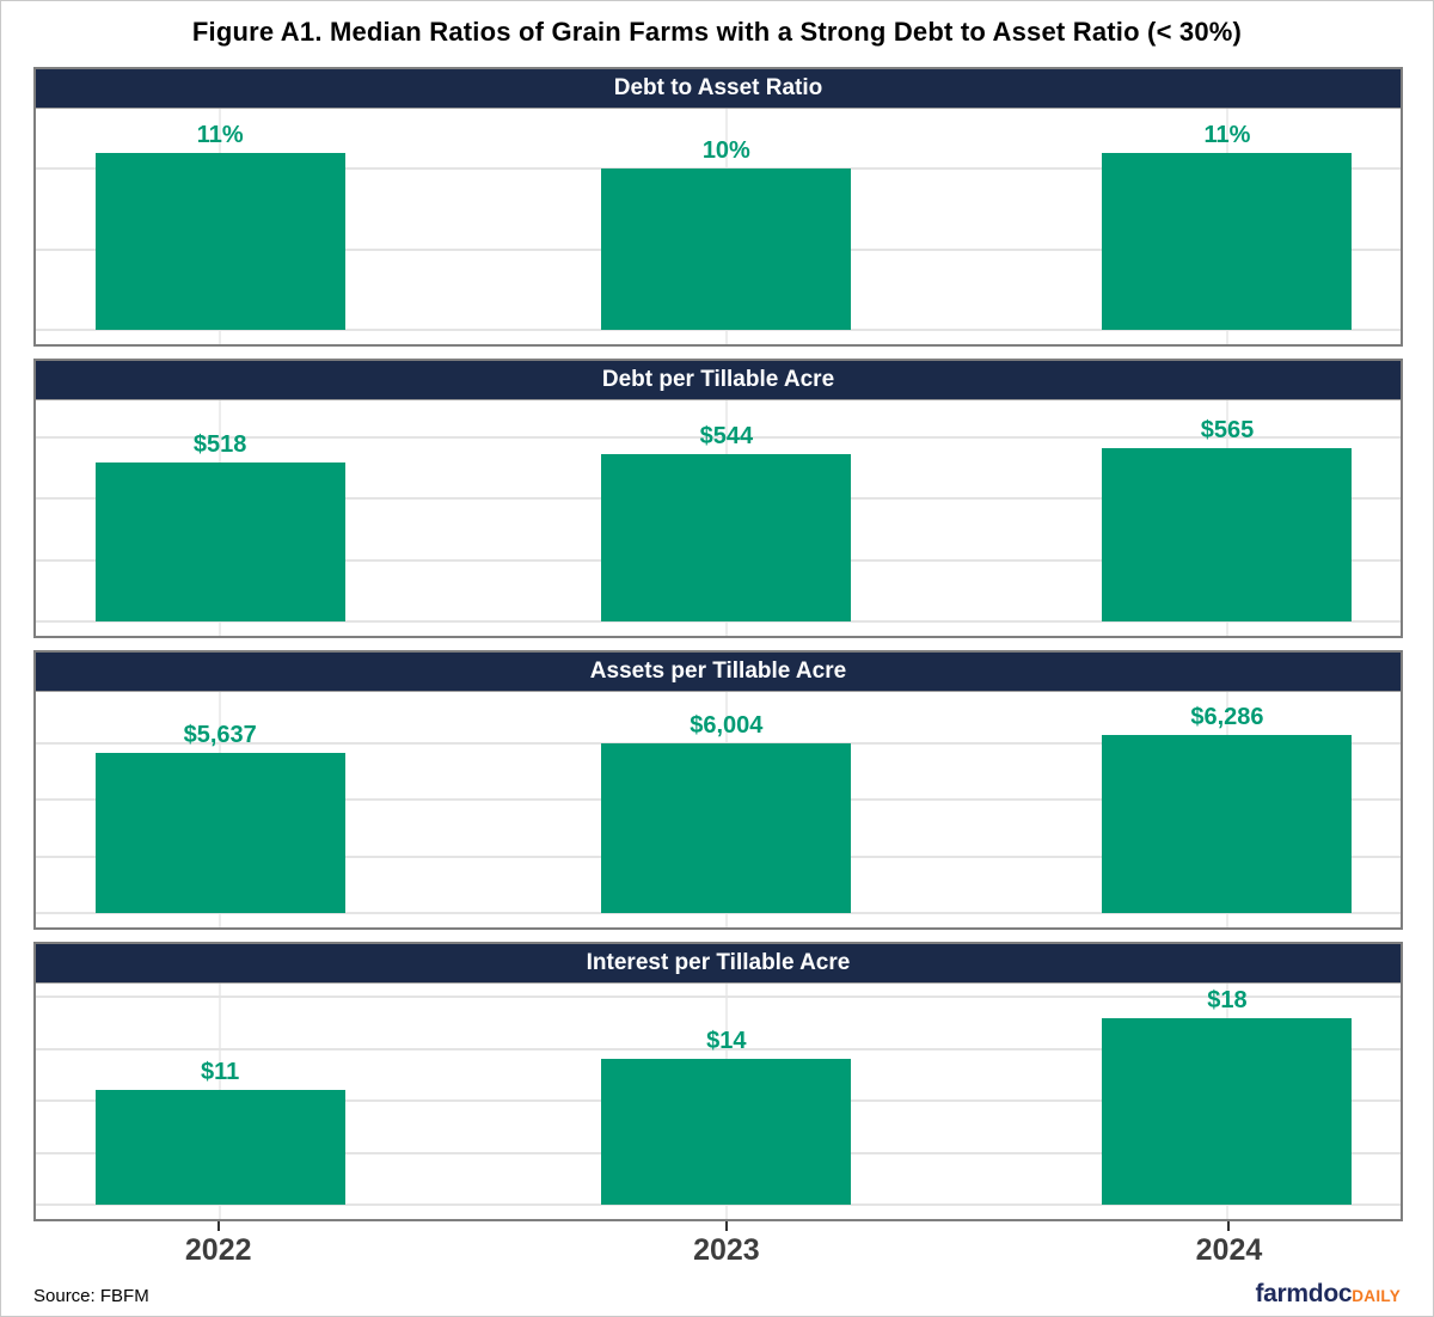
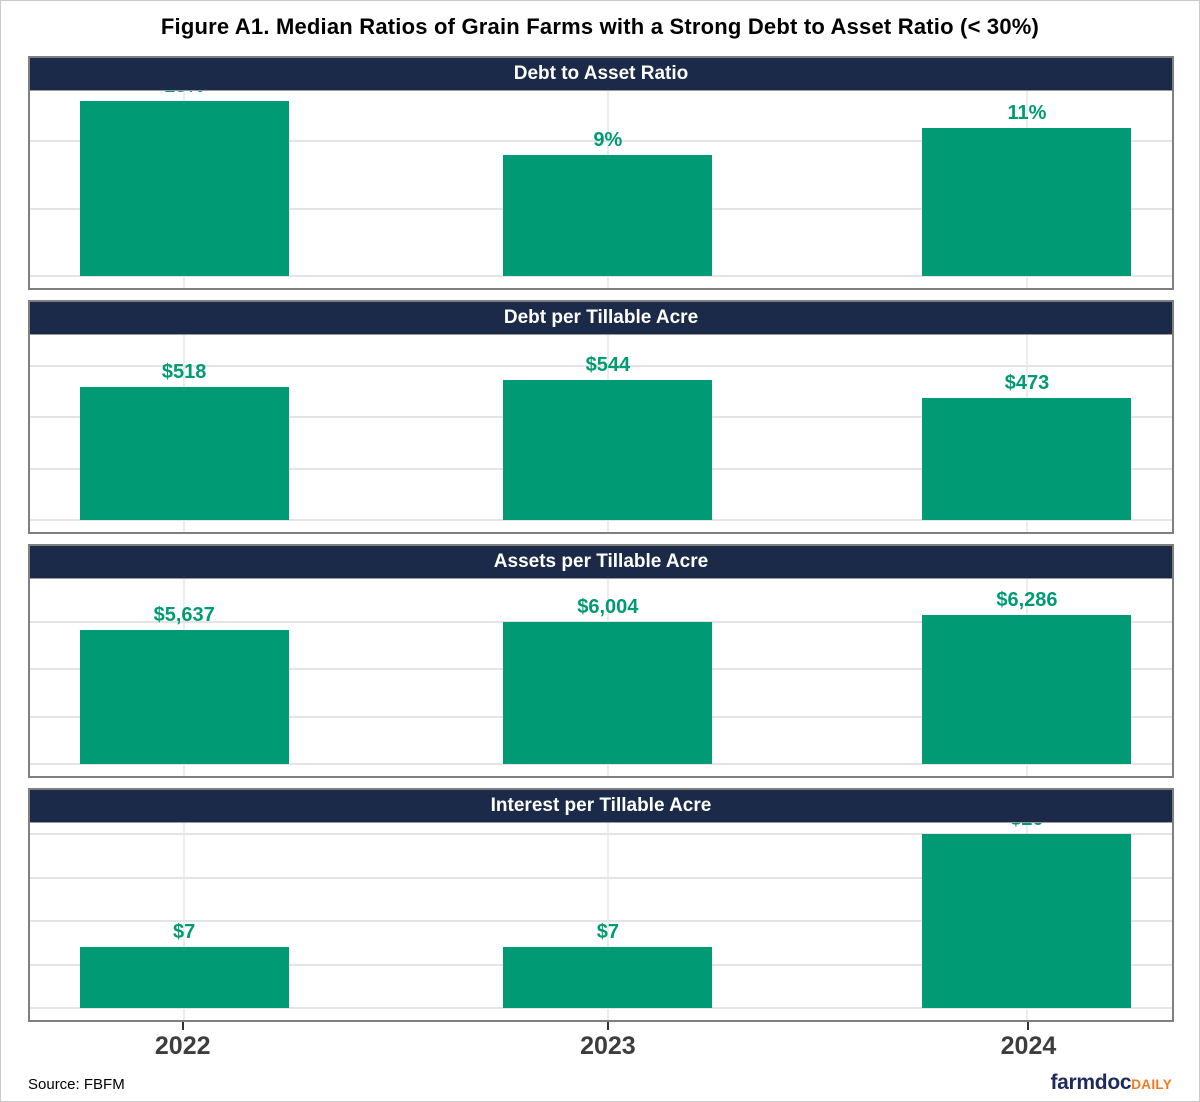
Debt to Asset Ratio/2022: 11% -> 13%
Debt to Asset Ratio/2023: 10% -> 9%
Debt per Tillable Acre/2024: $565 -> $473
Interest per Tillable Acre/2022: $11 -> $7
Interest per Tillable Acre/2023: $14 -> $7
Interest per Tillable Acre/2024: $18 -> $20
